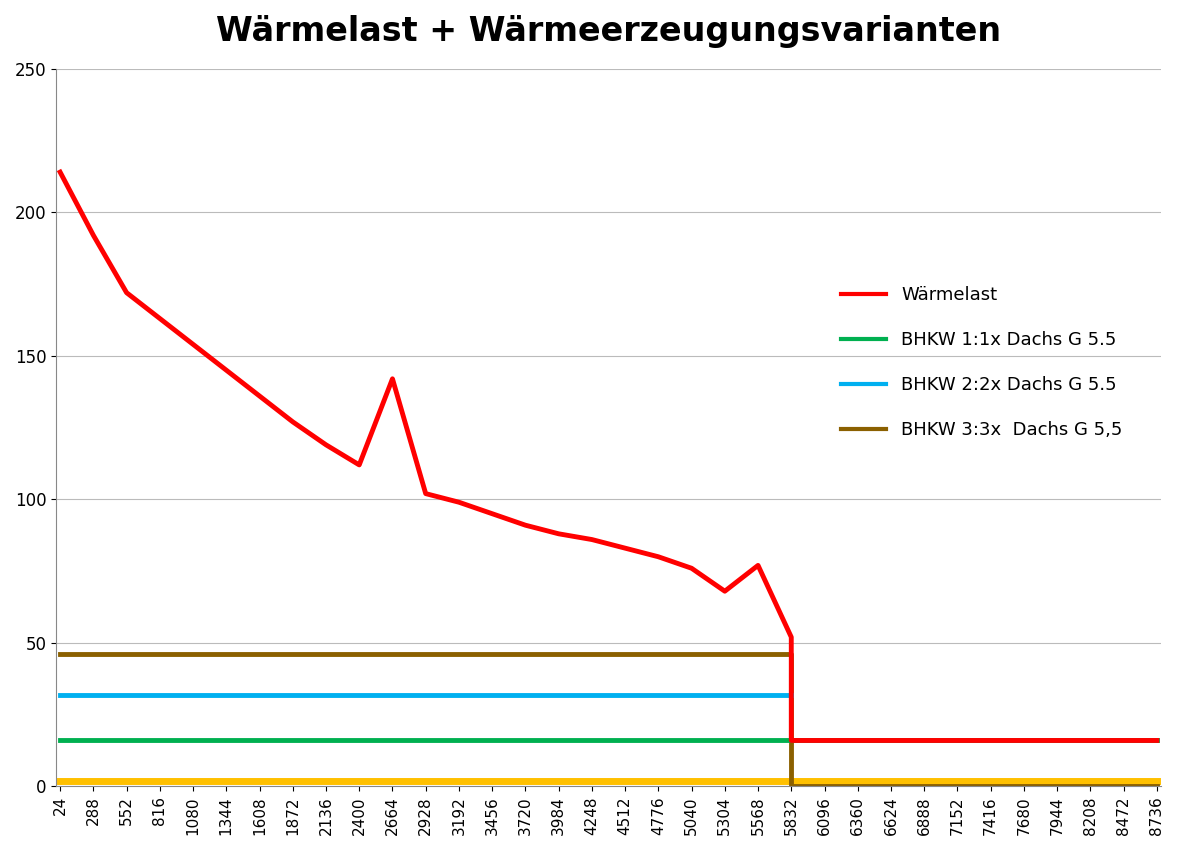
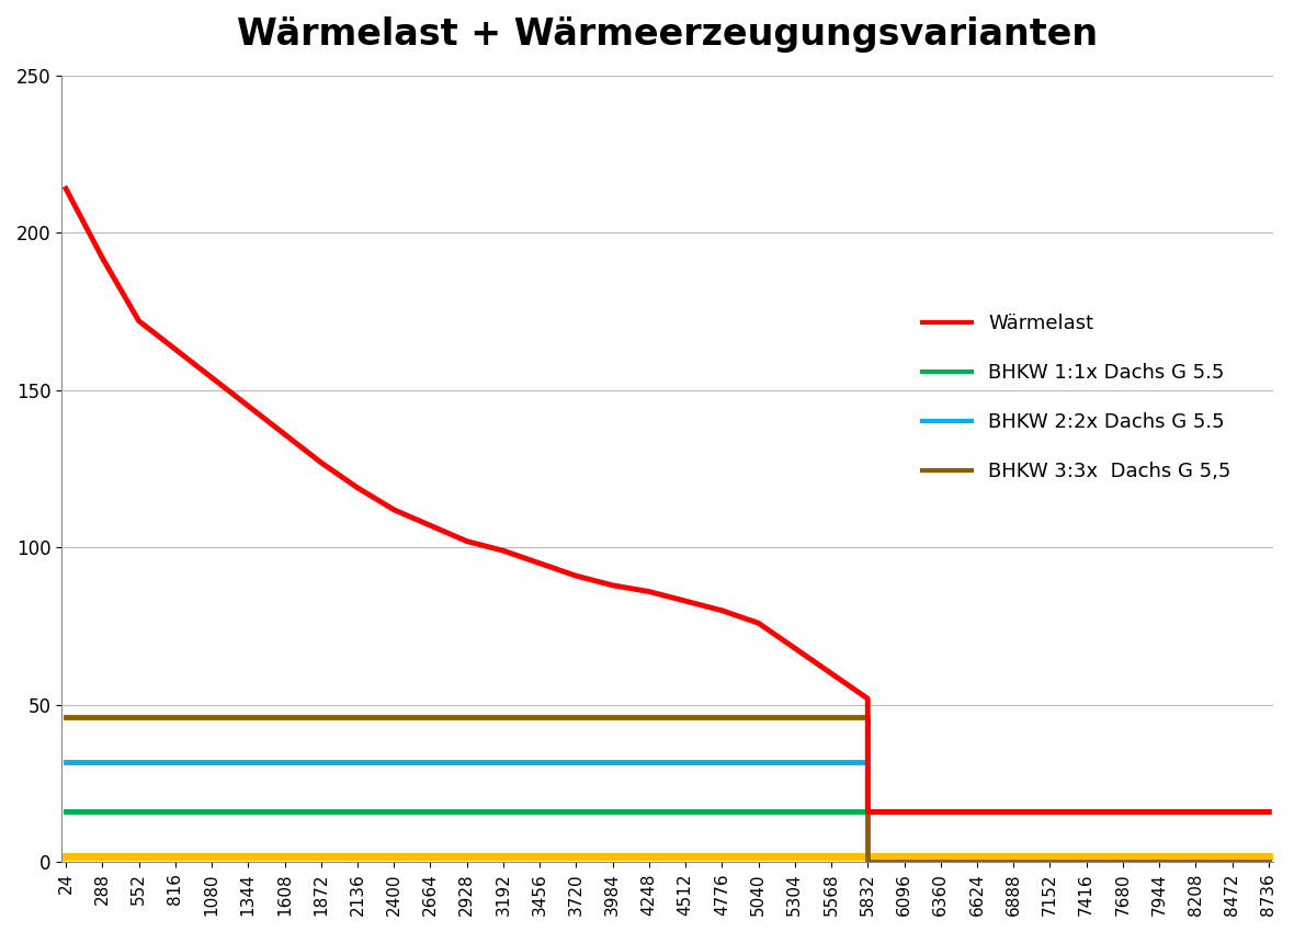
Wärmelast/2664: 142 -> 107
Wärmelast/5568: 77 -> 60
